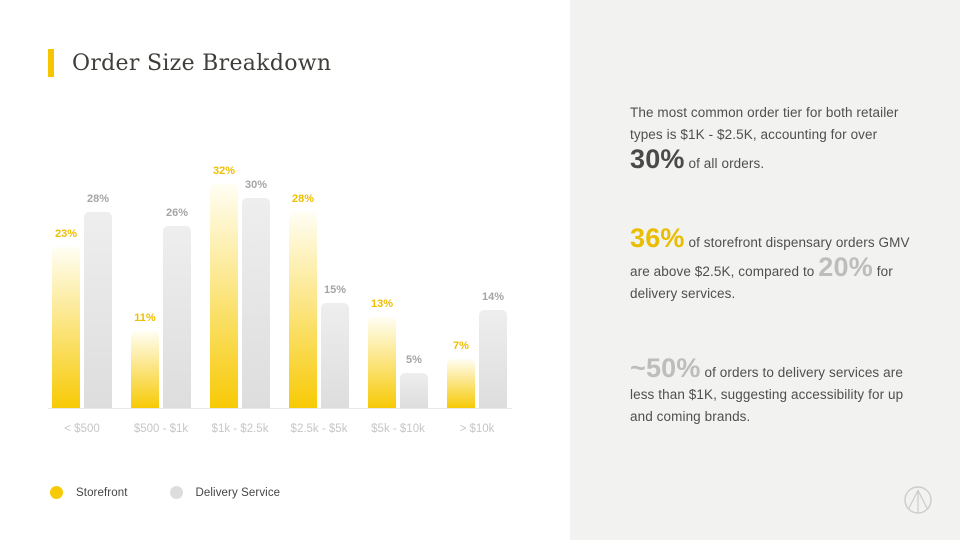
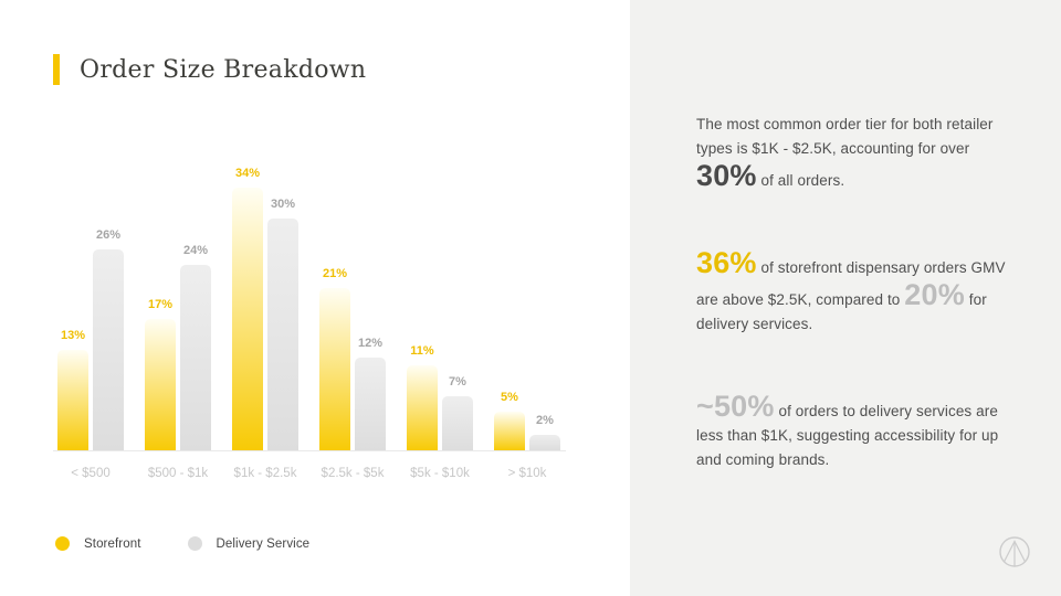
Storefront/< $500: 23% -> 13%
Delivery Service/< $500: 28% -> 26%
Storefront/$500 - $1k: 11% -> 17%
Delivery Service/$500 - $1k: 26% -> 24%
Storefront/$1k - $2.5k: 32% -> 34%
Storefront/$2.5k - $5k: 28% -> 21%
Delivery Service/$2.5k - $5k: 15% -> 12%
Storefront/$5k - $10k: 13% -> 11%
Delivery Service/$5k - $10k: 5% -> 7%
Storefront/> $10k: 7% -> 5%
Delivery Service/> $10k: 14% -> 2%
